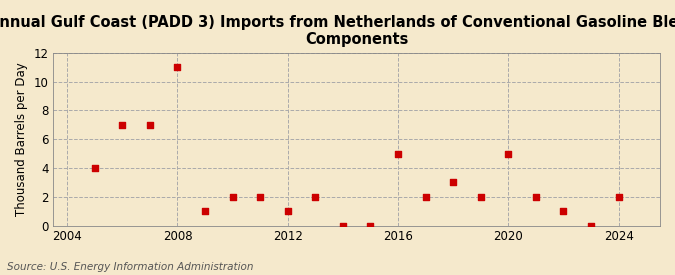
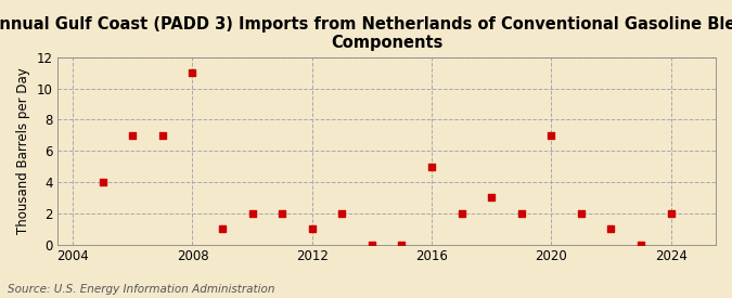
2020: 5 -> 7
